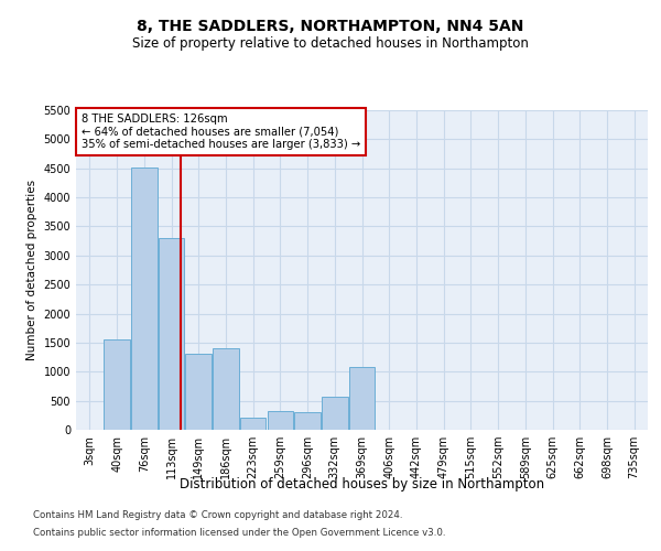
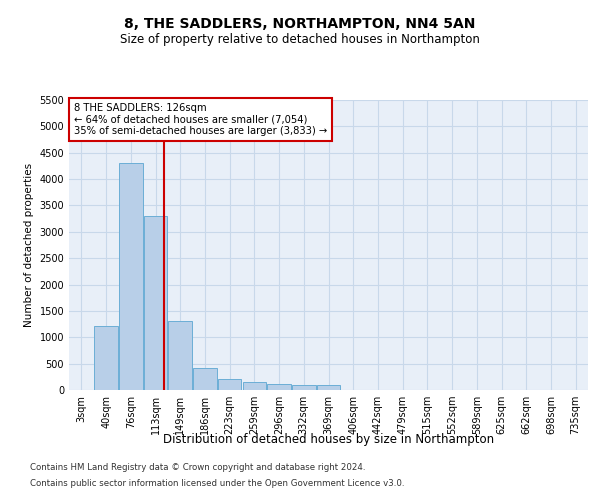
40sqm: 1560 -> 1220
76sqm: 4520 -> 4300
186sqm: 1400 -> 420
259sqm: 320 -> 150
296sqm: 300 -> 110
332sqm: 560 -> 100
369sqm: 1080 -> 100
